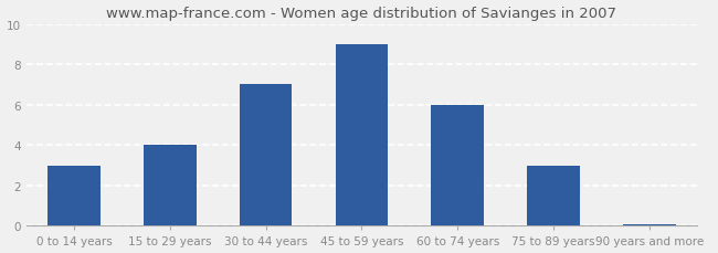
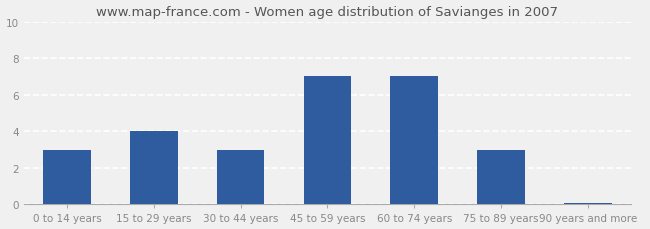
30 to 44 years: 7.0 -> 3.0
45 to 59 years: 9.0 -> 7.0
60 to 74 years: 6.0 -> 7.0
